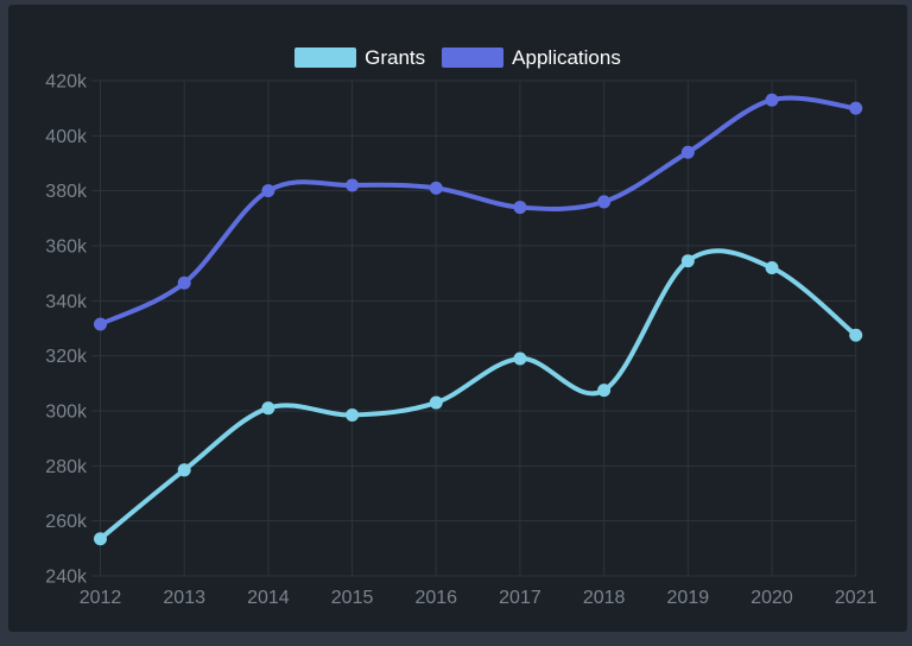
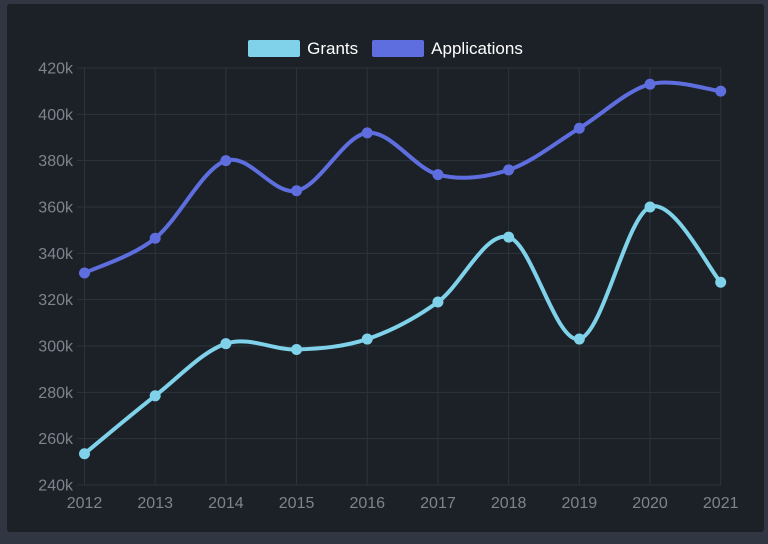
Applications/2015: 382k -> 367k
Applications/2016: 381k -> 392k
Grants/2018: 308k -> 347k
Grants/2019: 354k -> 303k
Grants/2020: 352k -> 360k
